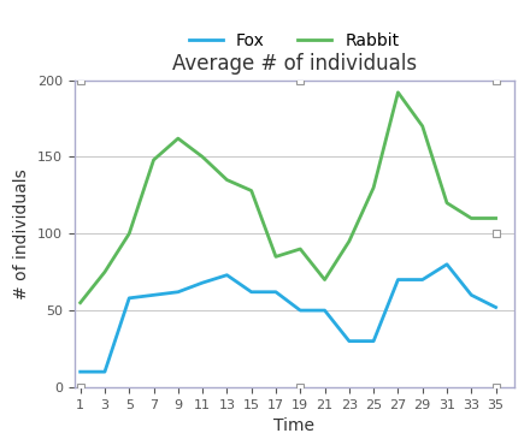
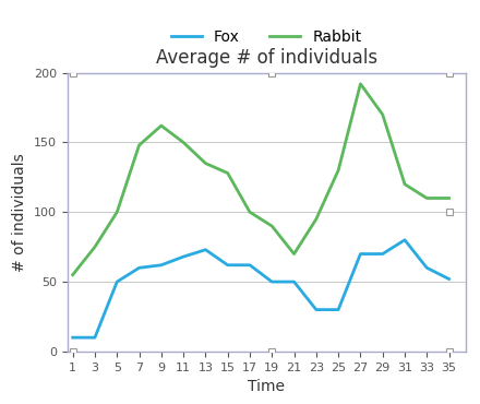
Fox/5: 58 -> 50
Rabbit/17: 85 -> 100
